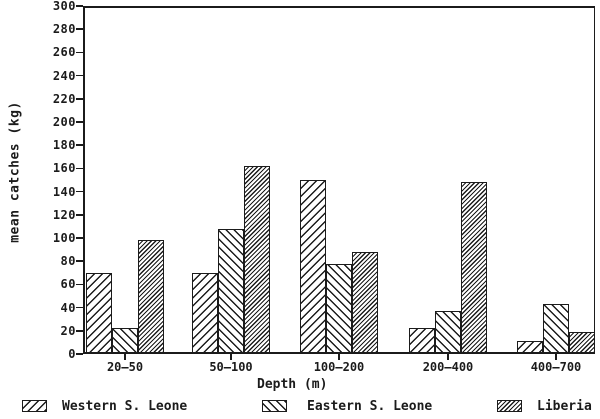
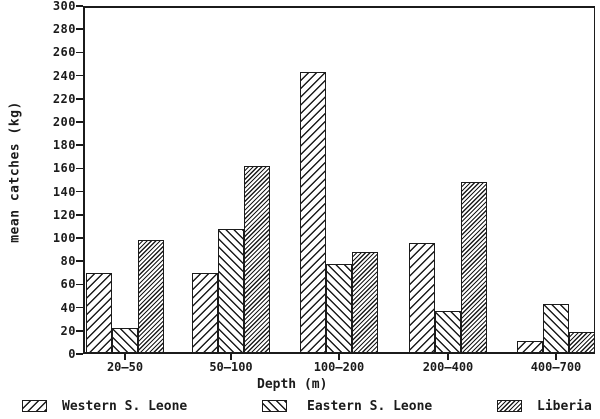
Western S. Leone/100–200: 150 -> 243
Western S. Leone/200–400: 22 -> 96
